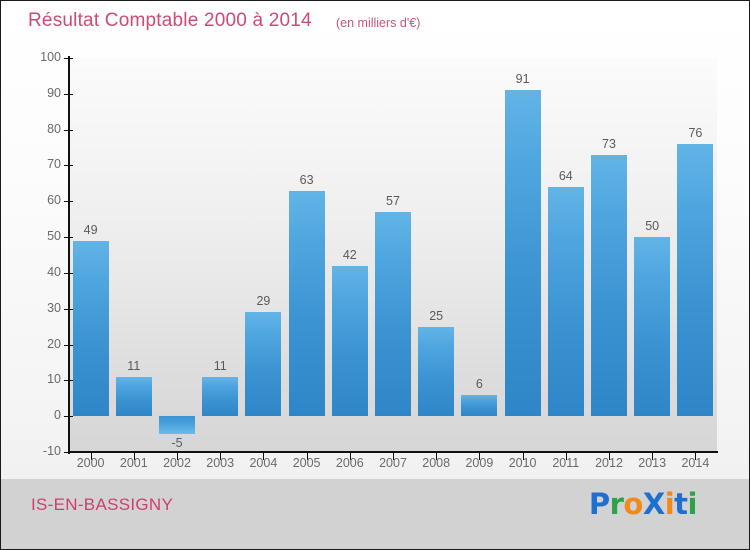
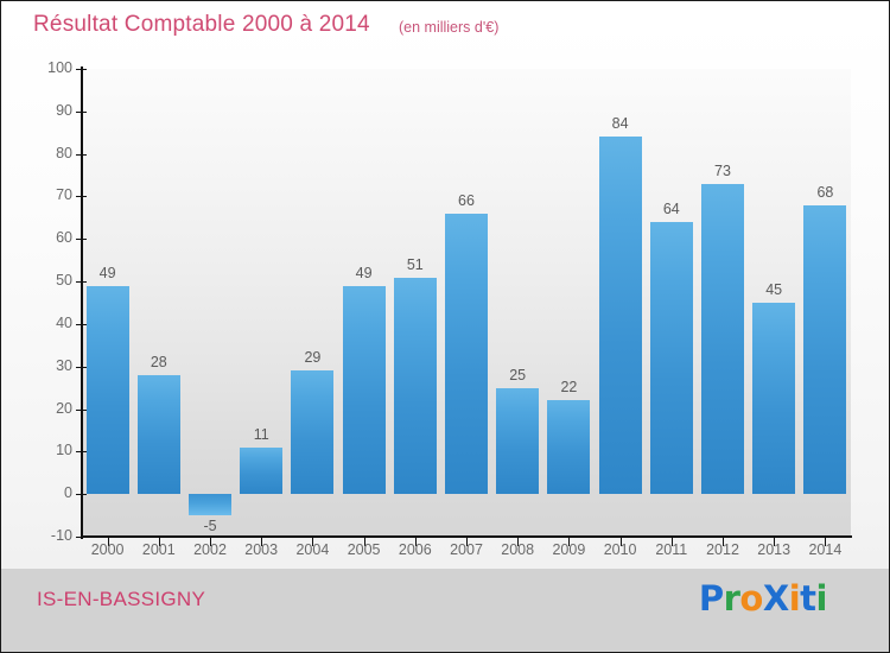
2001: 11 -> 28
2005: 63 -> 49
2006: 42 -> 51
2007: 57 -> 66
2009: 6 -> 22
2010: 91 -> 84
2013: 50 -> 45
2014: 76 -> 68
